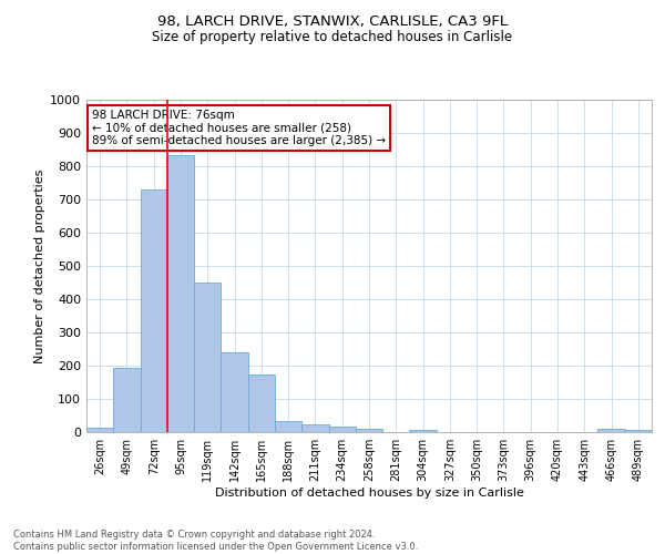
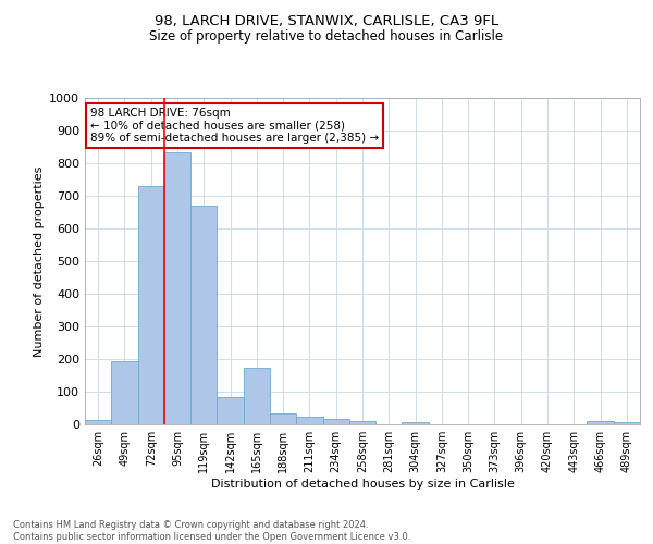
119sqm: 450 -> 670
142sqm: 240 -> 85
